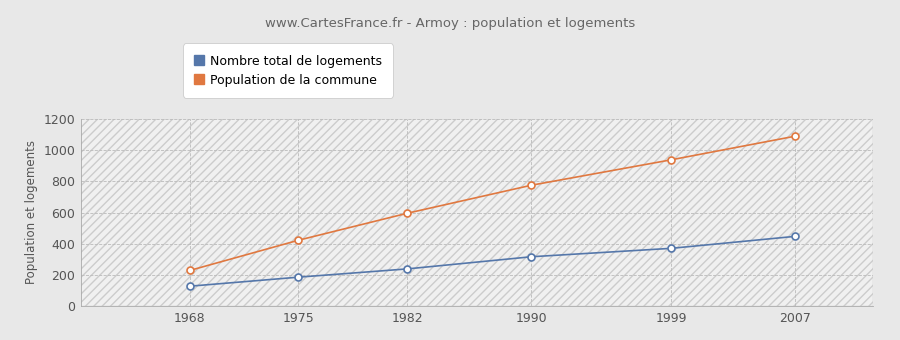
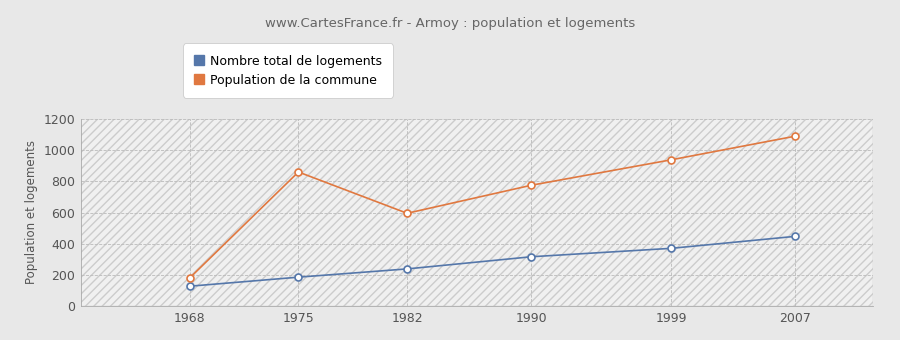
Population de la commune/1968: 230 -> 180
Population de la commune/1975: 420 -> 860
